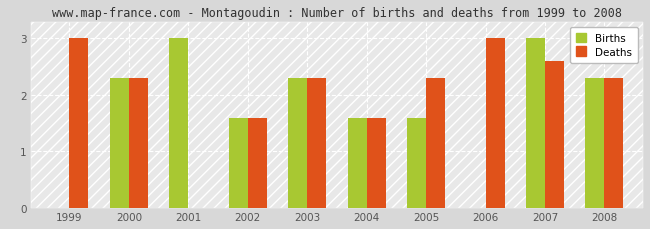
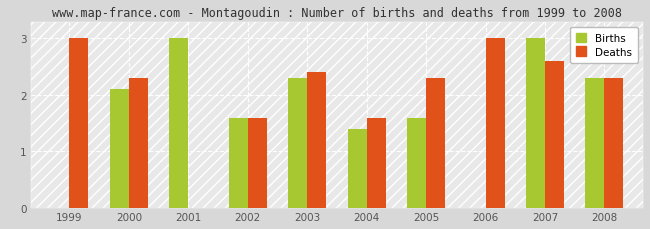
Births/2000: 2.3 -> 2.1
Deaths/2003: 2.3 -> 2.4
Births/2004: 1.6 -> 1.4
